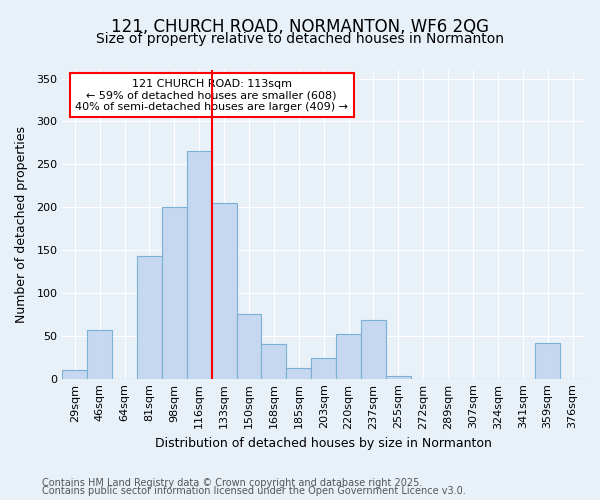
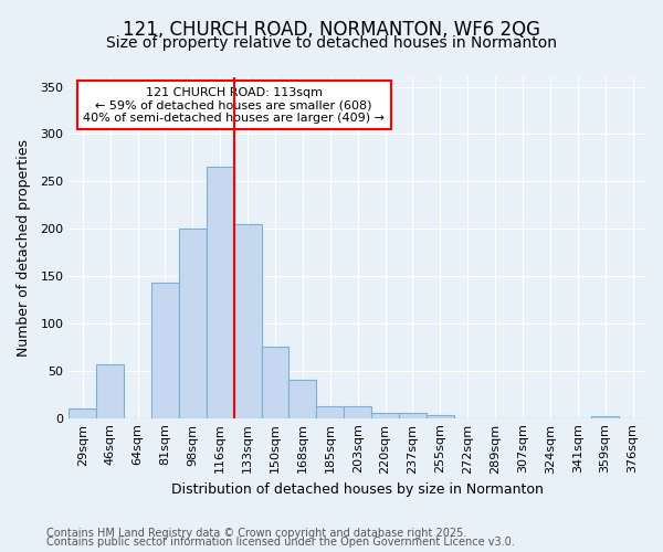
203sqm: 24 -> 13
220sqm: 52 -> 5
237sqm: 68 -> 5
359sqm: 42 -> 2
